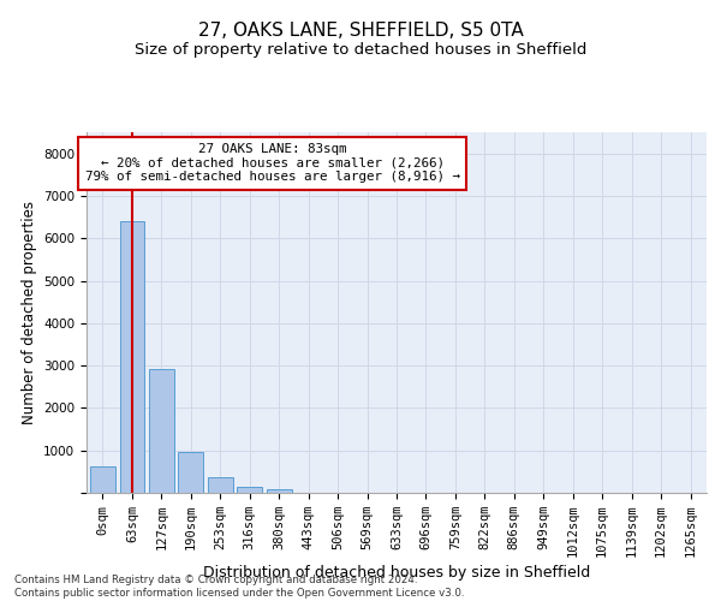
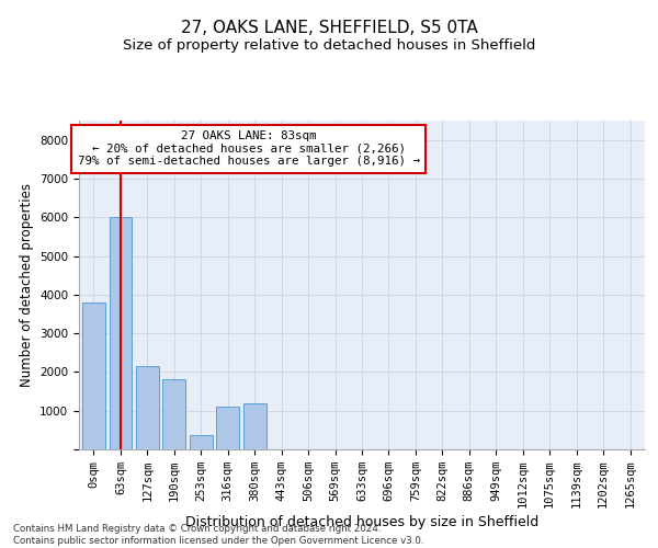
0sqm: 620 -> 3800
63sqm: 6400 -> 6000
127sqm: 2920 -> 2150
190sqm: 960 -> 1800
316sqm: 150 -> 1100
380sqm: 80 -> 1200
